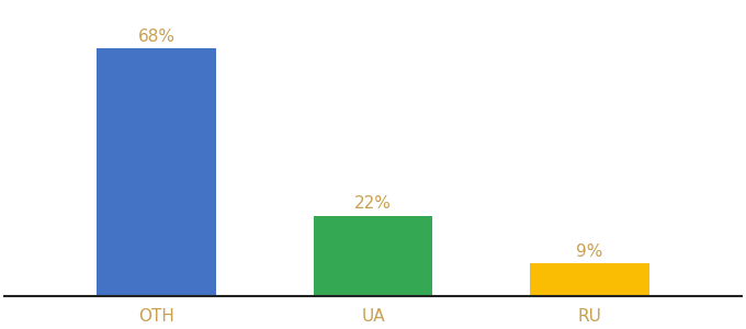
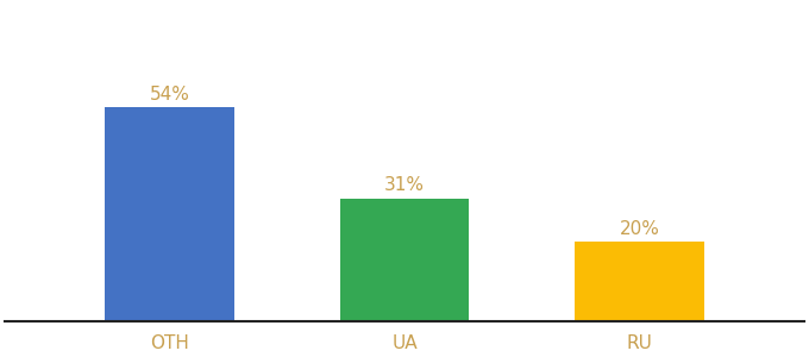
OTH: 68% -> 54%
UA: 22% -> 31%
RU: 9% -> 20%
